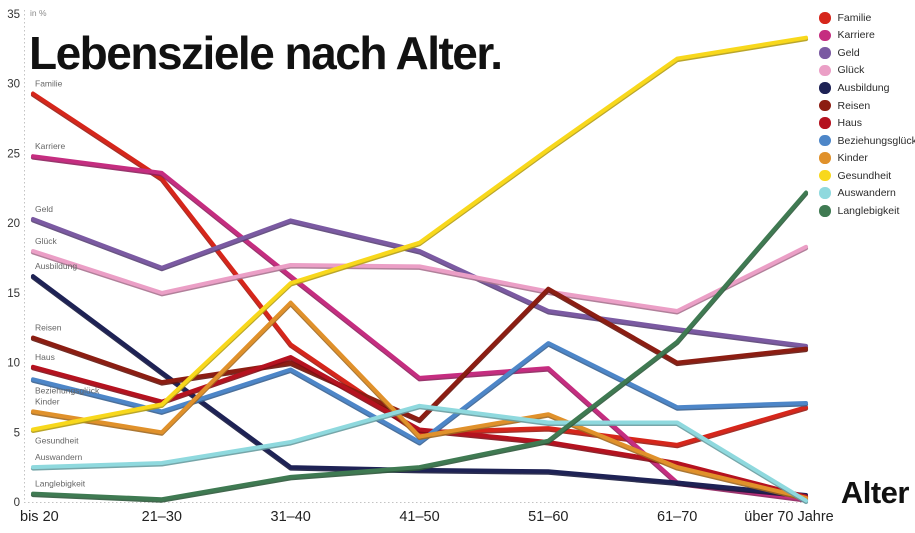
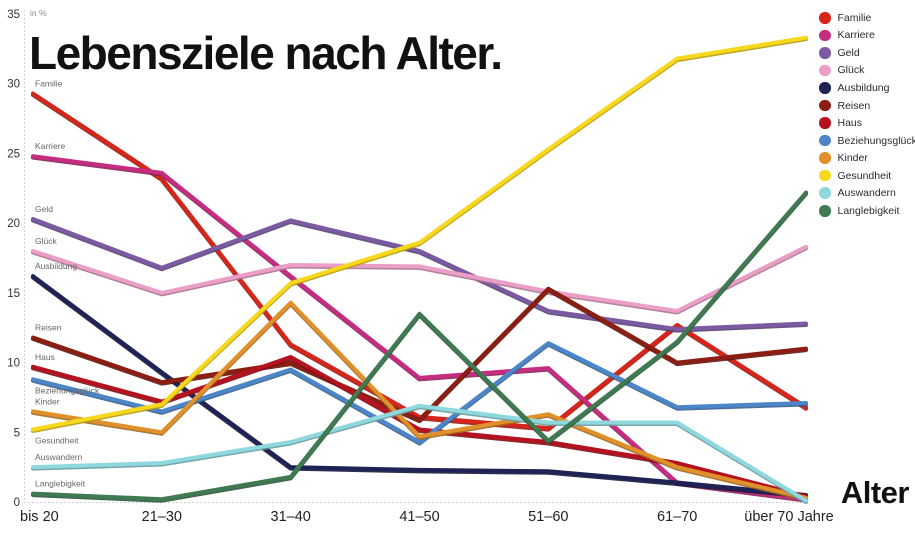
Familie/41–50: 5.0 -> 6.1
Langlebigkeit/41–50: 2.5 -> 13.5
Familie/61–70: 4.1 -> 12.7
Geld/über 70 Jahre: 11.2 -> 12.8
